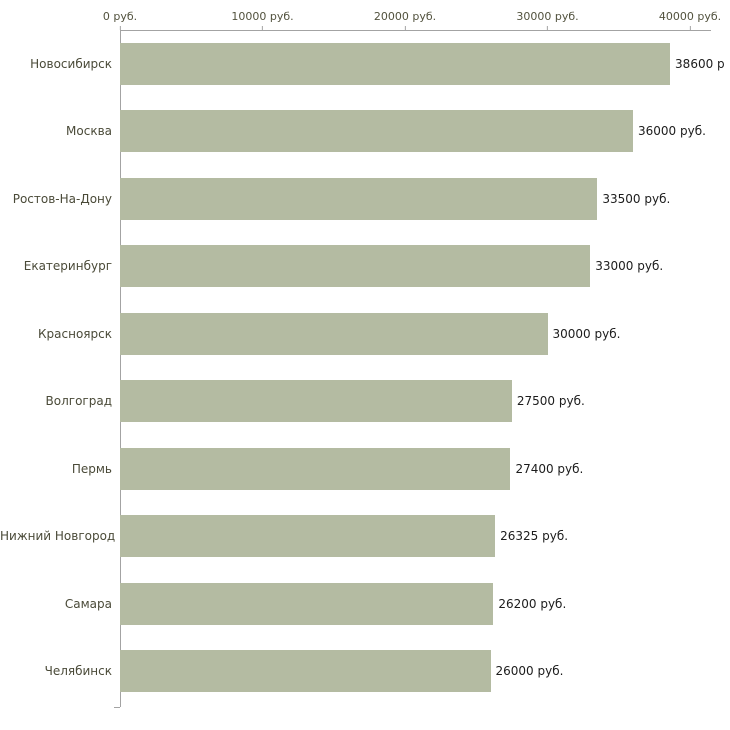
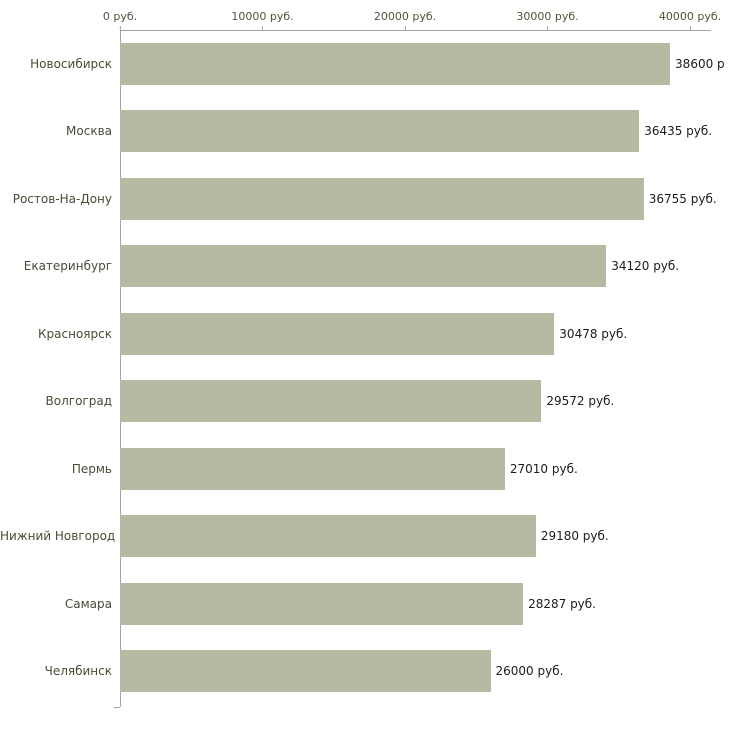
Москва: 36000 -> 36435
Ростов-На-Дону: 33500 -> 36755
Екатеринбург: 33000 -> 34120
Красноярск: 30000 -> 30478
Волгоград: 27500 -> 29572
Пермь: 27400 -> 27010
Нижний Новгород: 26325 -> 29180
Самара: 26200 -> 28287
